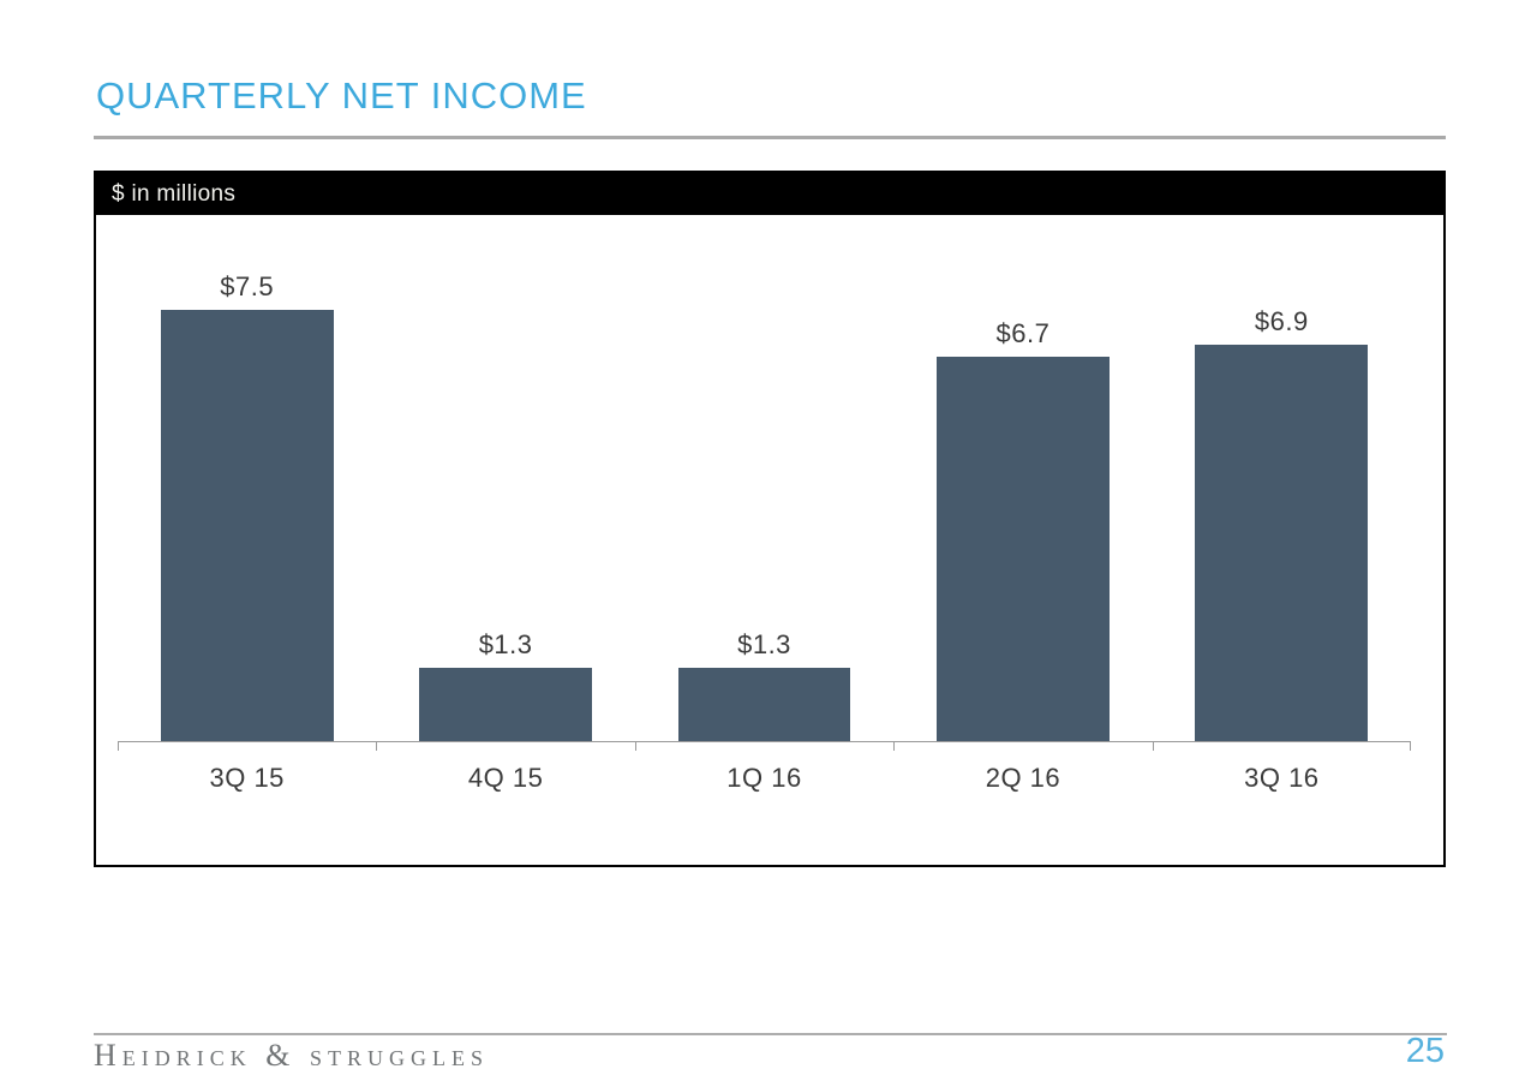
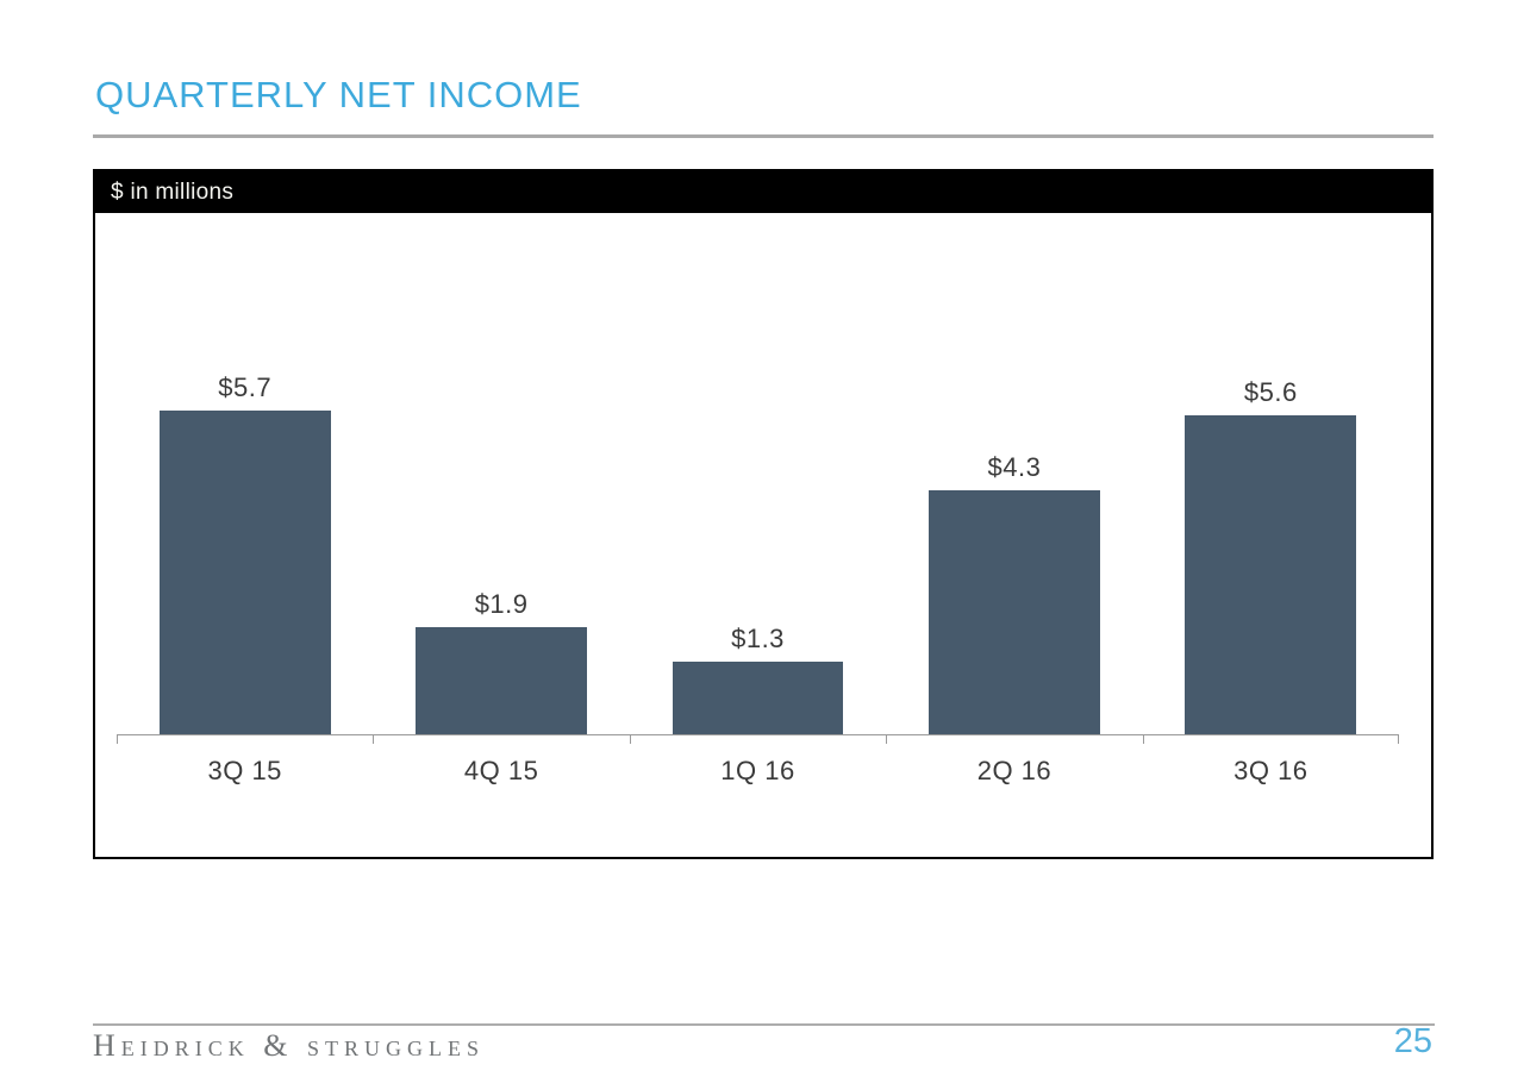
3Q 15: $7.5 -> $5.7
4Q 15: $1.3 -> $1.9
2Q 16: $6.7 -> $4.3
3Q 16: $6.9 -> $5.6
